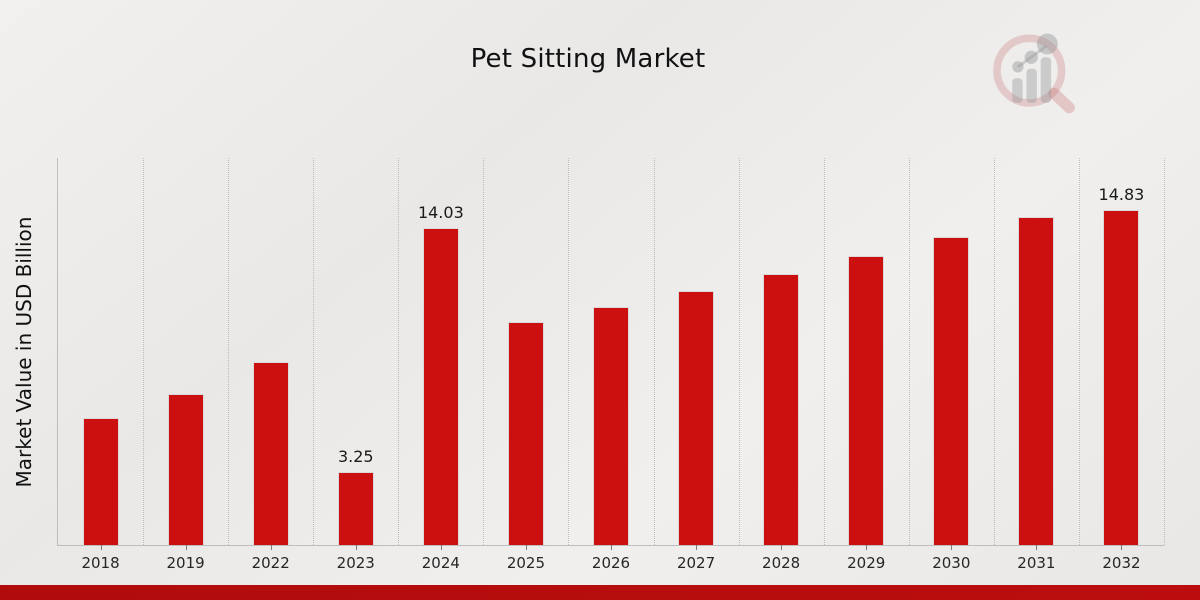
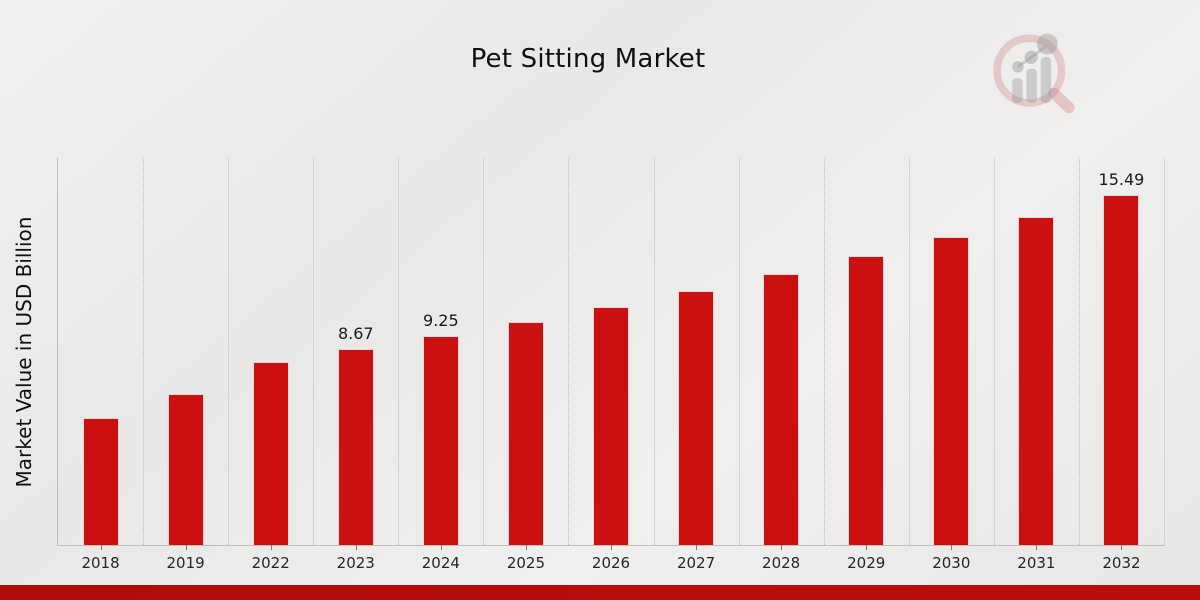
2023: 3.25 -> 8.67
2024: 14.03 -> 9.25
2032: 14.83 -> 15.49
